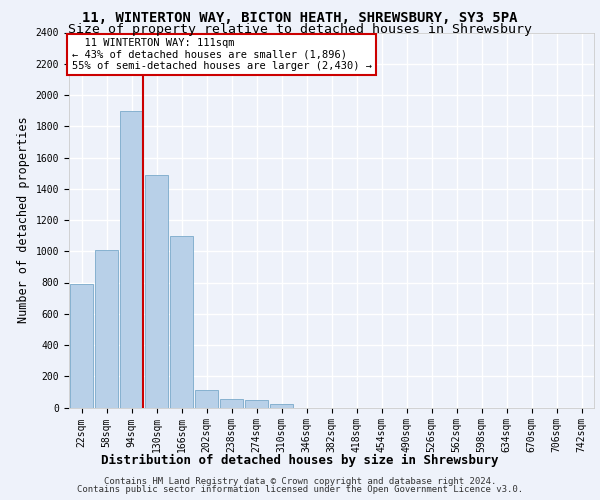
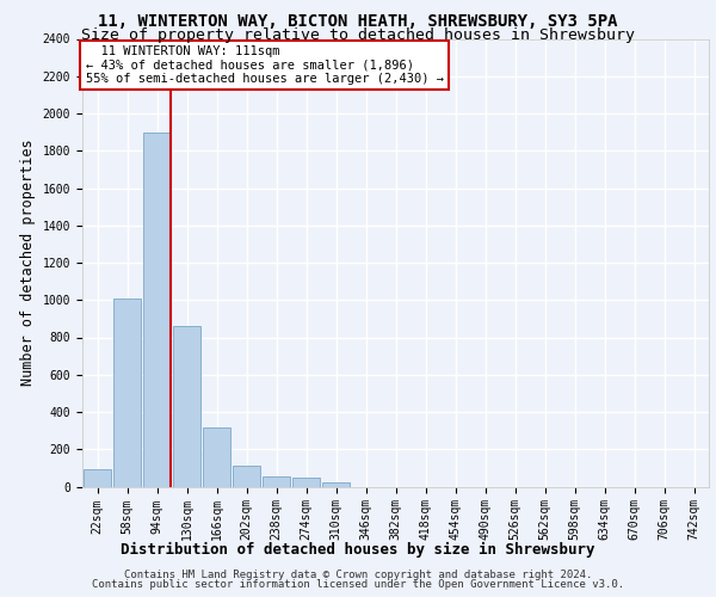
22sqm: 790 -> 100
130sqm: 1490 -> 860
166sqm: 1100 -> 320
